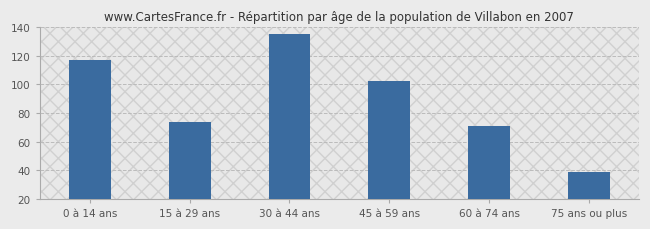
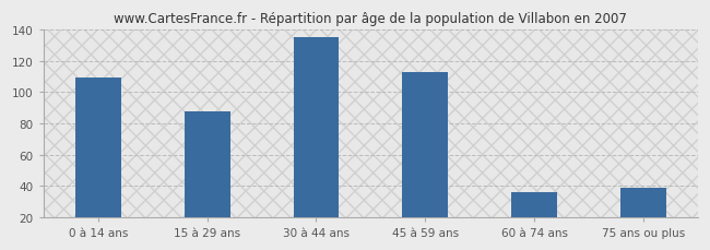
0 à 14 ans: 117 -> 109
15 à 29 ans: 74 -> 88
45 à 59 ans: 102 -> 113
60 à 74 ans: 71 -> 36
